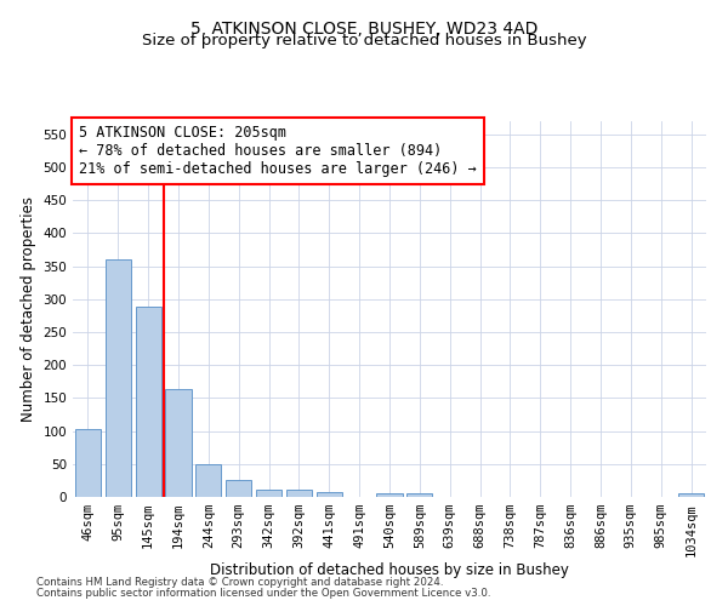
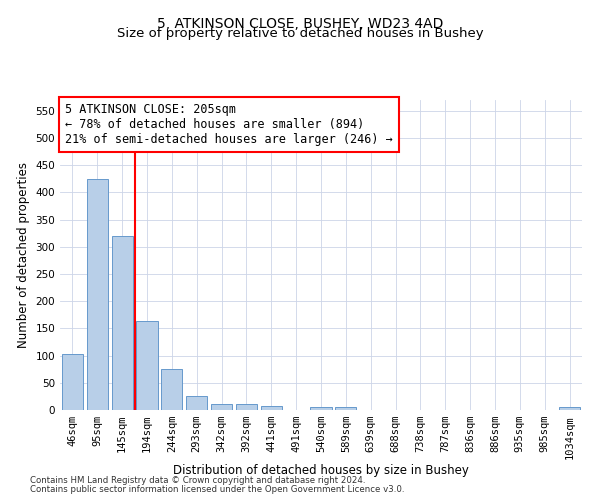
95sqm: 360 -> 425
145sqm: 288 -> 320
244sqm: 50 -> 75
